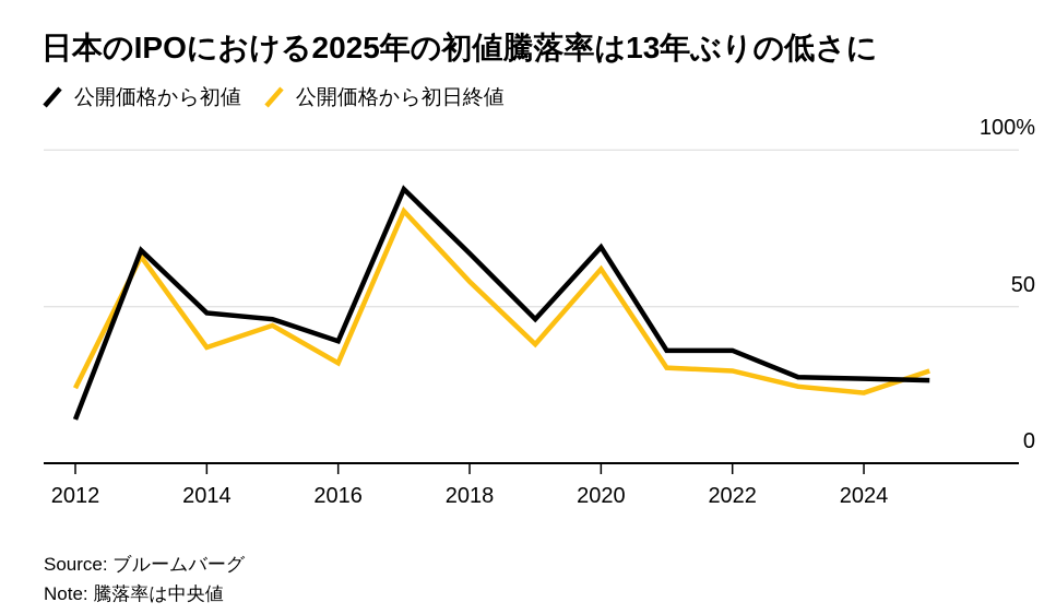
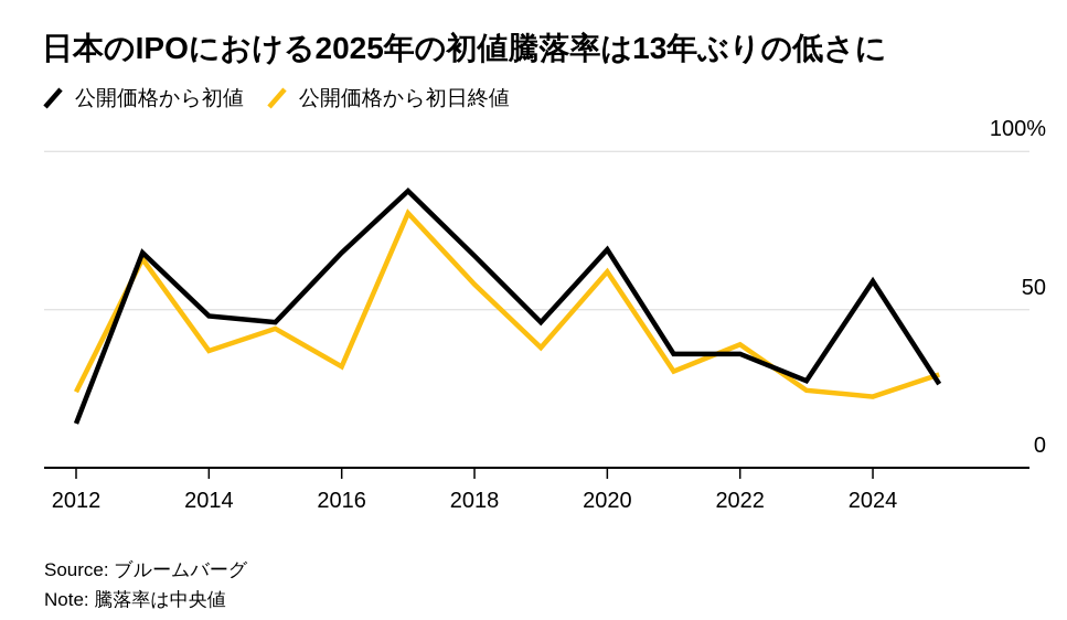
公開価格から初値/2016: 39% -> 68%
公開価格から初日終値/2022: 30% -> 39%
公開価格から初値/2024: 27% -> 59%
